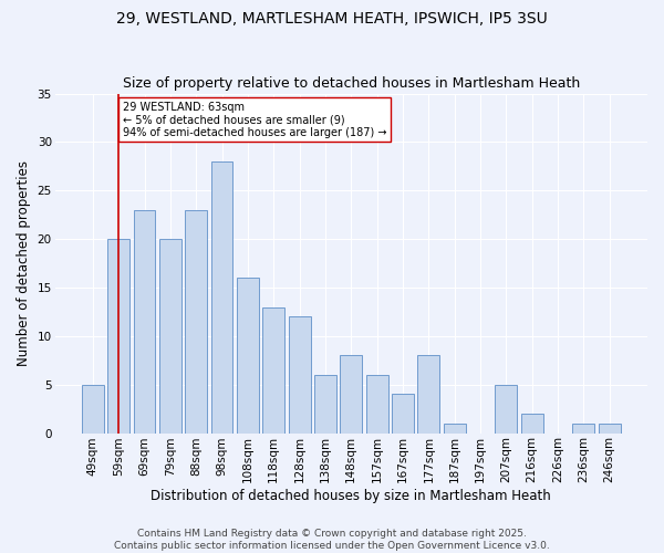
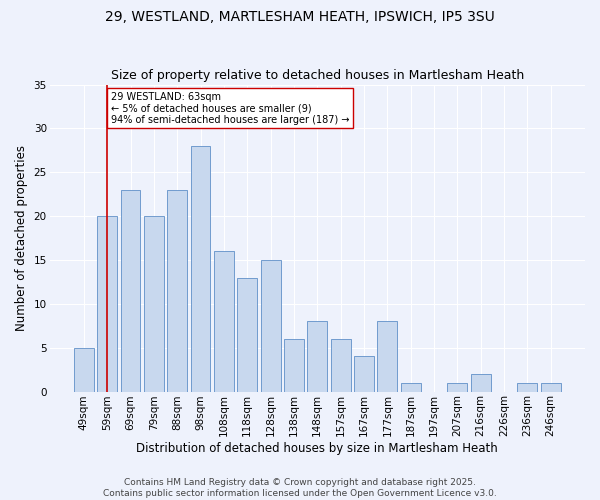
128sqm: 12 -> 15
207sqm: 5 -> 1
